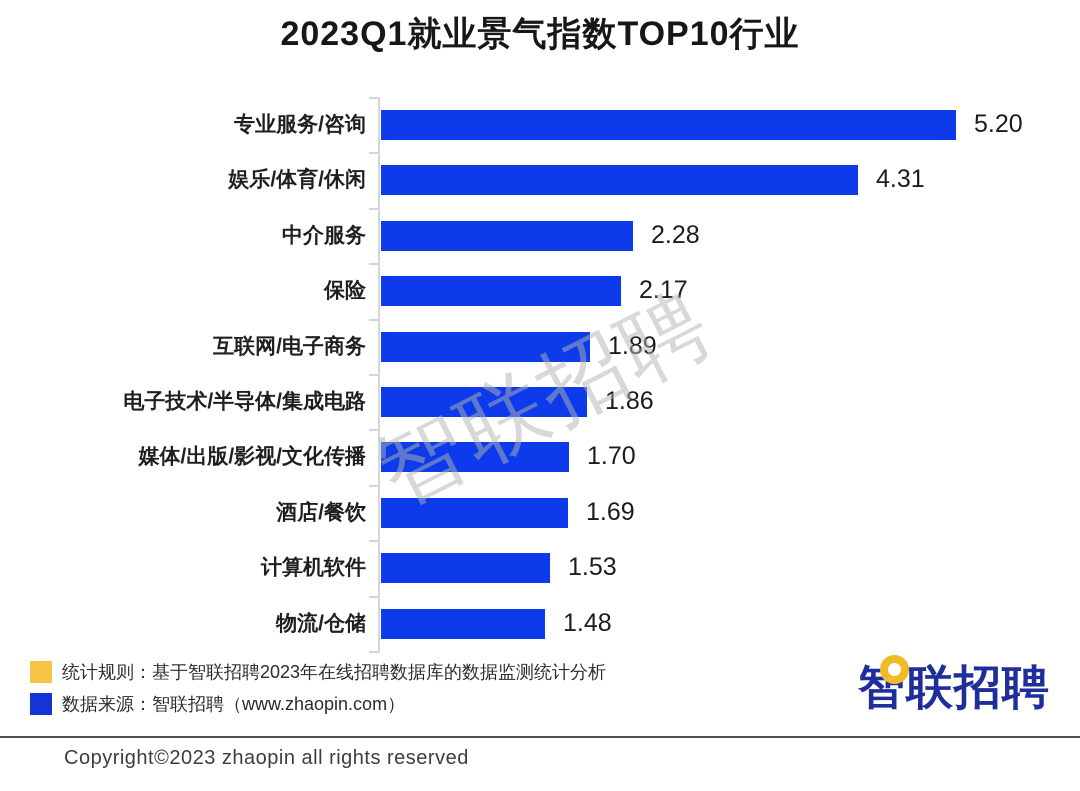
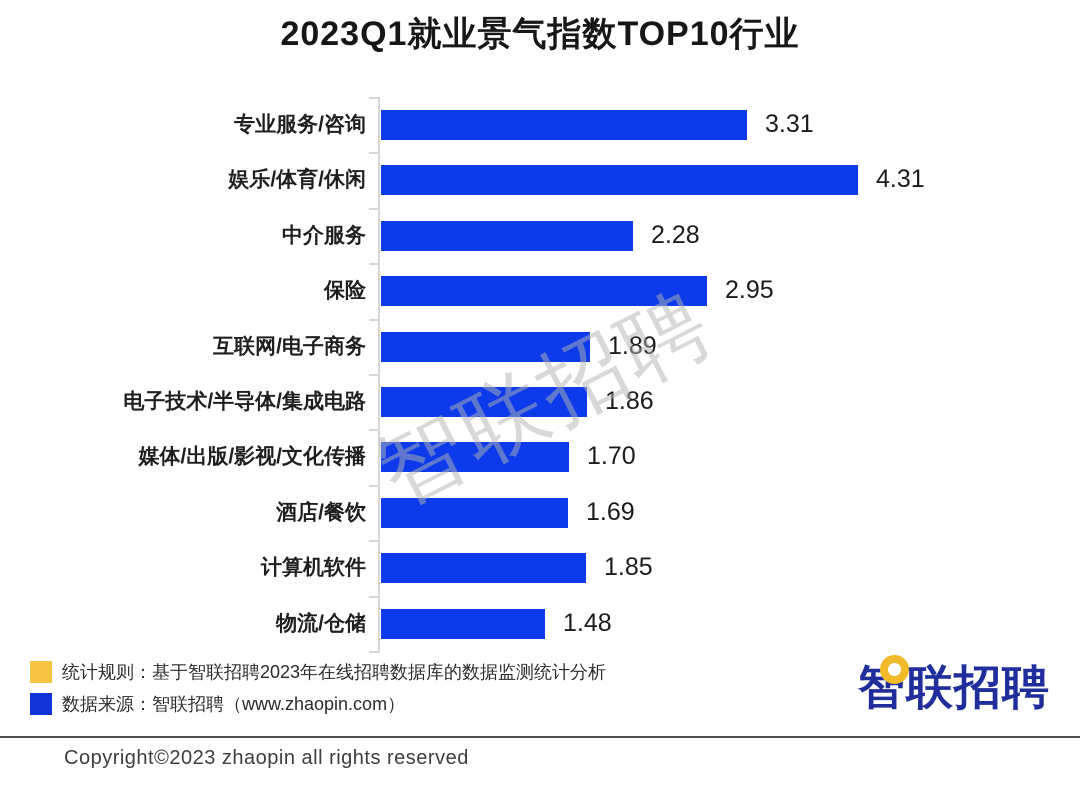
专业服务/咨询: 5.20 -> 3.31
保险: 2.17 -> 2.95
计算机软件: 1.53 -> 1.85
